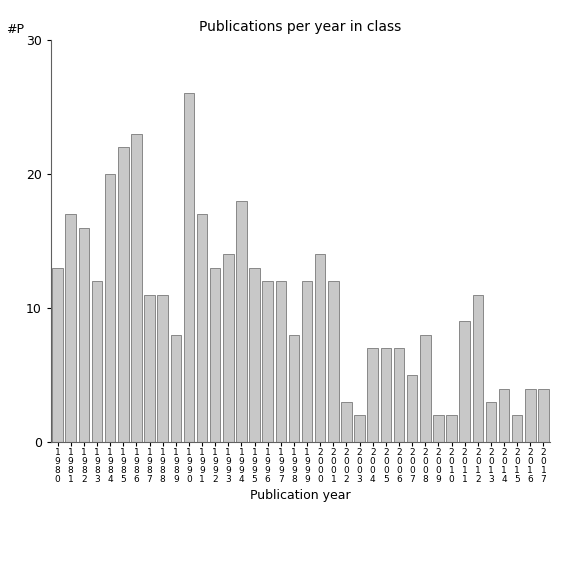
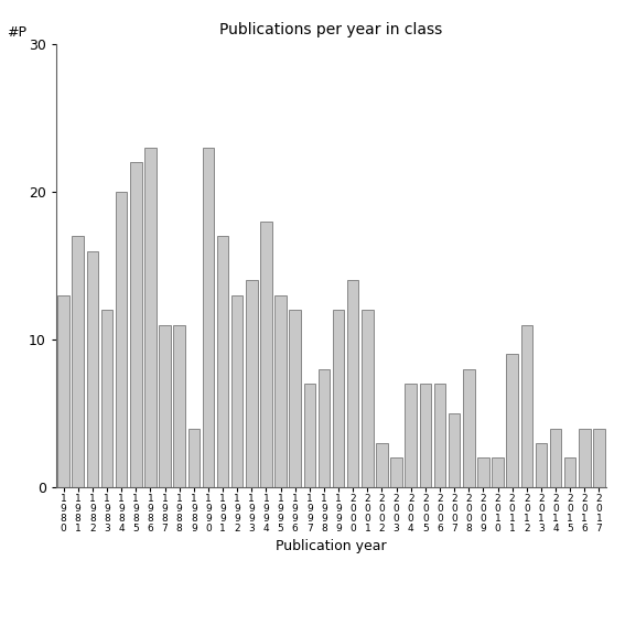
1 9 8 9: 8 -> 4
1 9 9 0: 26 -> 23
1 9 9 7: 12 -> 7
